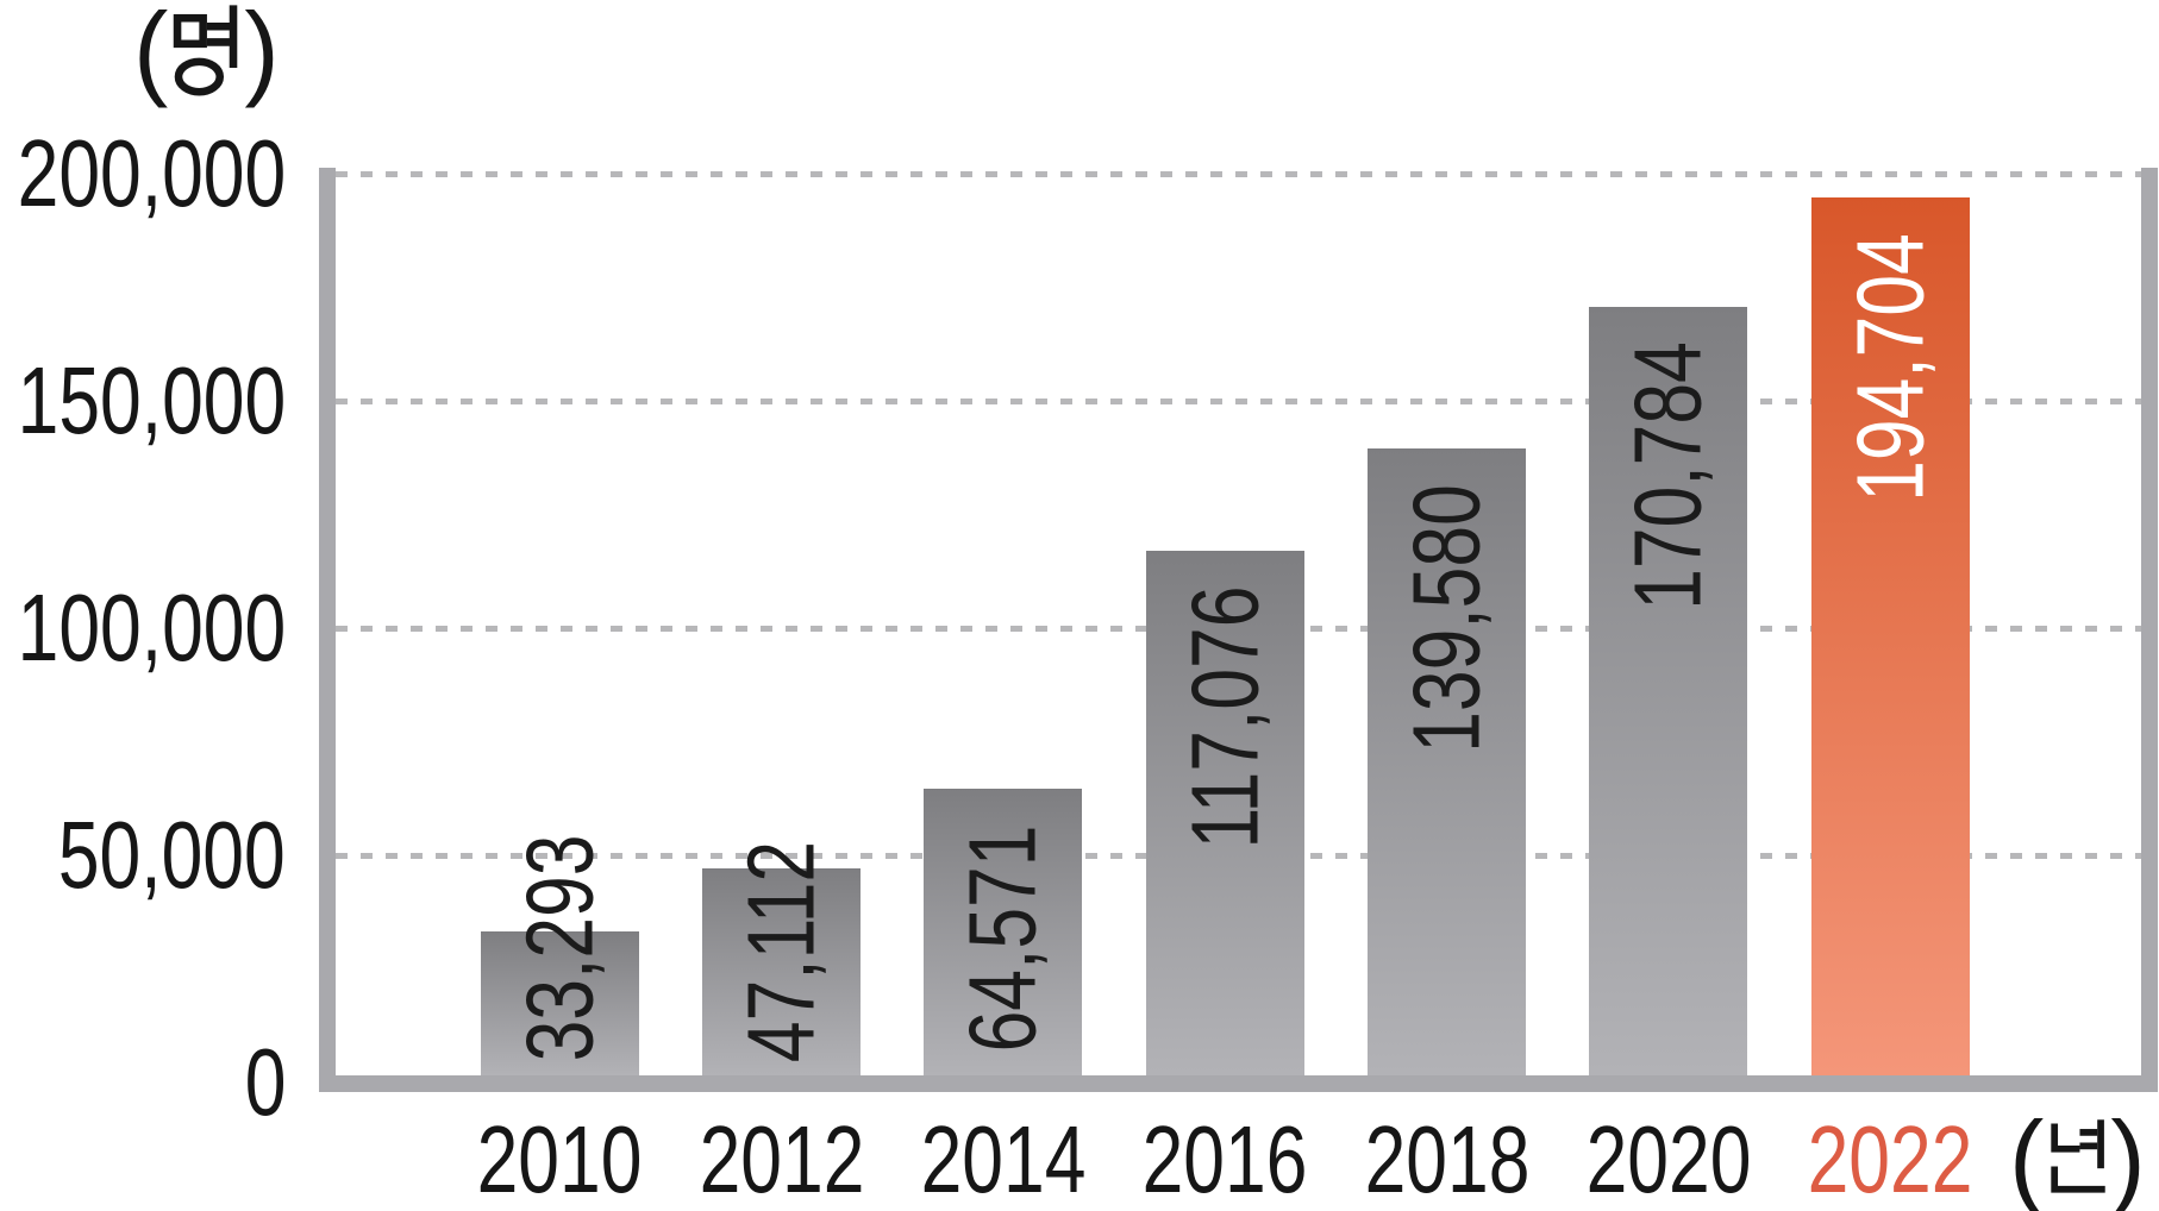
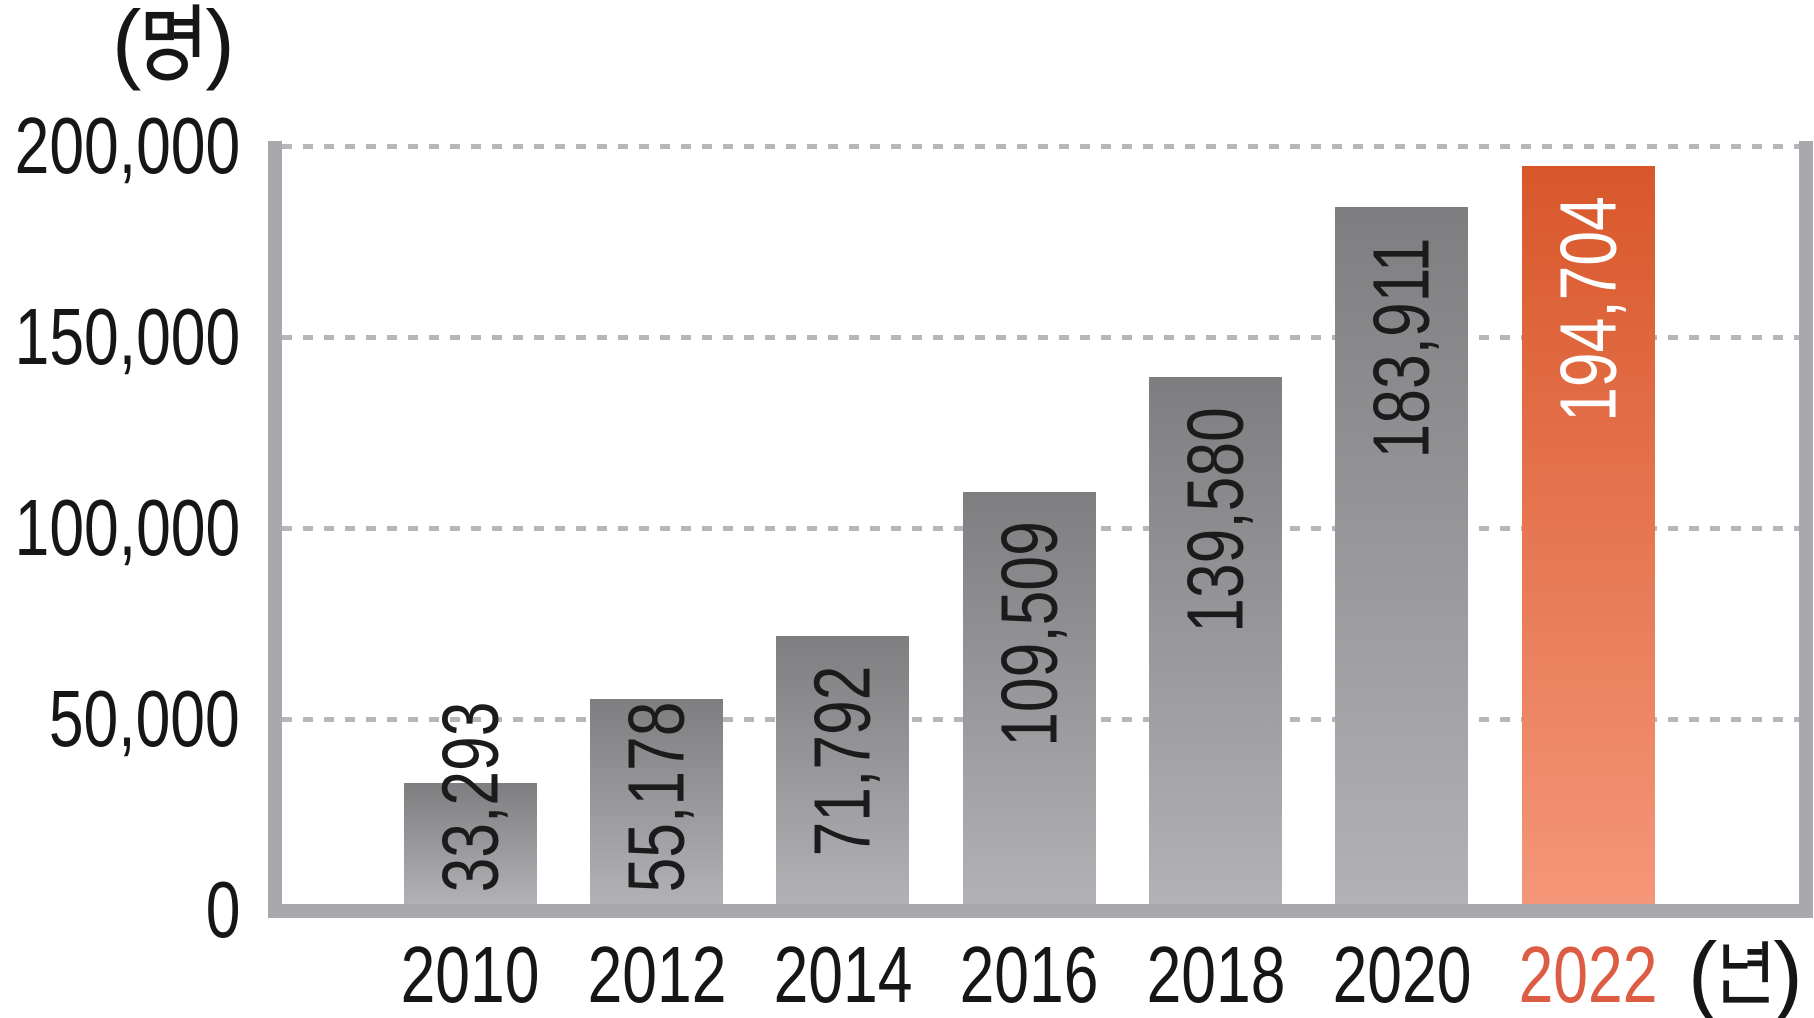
2012: 47,112 -> 55,178
2014: 64,571 -> 71,792
2016: 117,076 -> 109,509
2020: 170,784 -> 183,911
